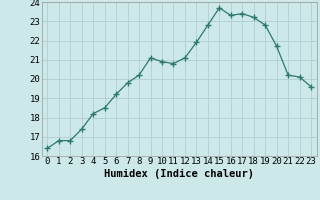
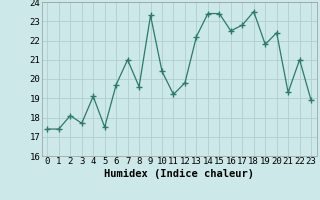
0: 16.4 -> 17.4
1: 16.8 -> 17.4
2: 16.8 -> 18.1
3: 17.4 -> 17.7
4: 18.2 -> 19.1
5: 18.5 -> 17.5
6: 19.2 -> 19.7
7: 19.8 -> 21.0
8: 20.2 -> 19.6
9: 21.1 -> 23.3
10: 20.9 -> 20.4
11: 20.8 -> 19.2
12: 21.1 -> 19.8
13: 21.9 -> 22.2
14: 22.8 -> 23.4
15: 23.7 -> 23.4
16: 23.3 -> 22.5
17: 23.4 -> 22.8
18: 23.2 -> 23.5
19: 22.8 -> 21.8
20: 21.7 -> 22.4
21: 20.2 -> 19.3
22: 20.1 -> 21.0
23: 19.6 -> 18.9
